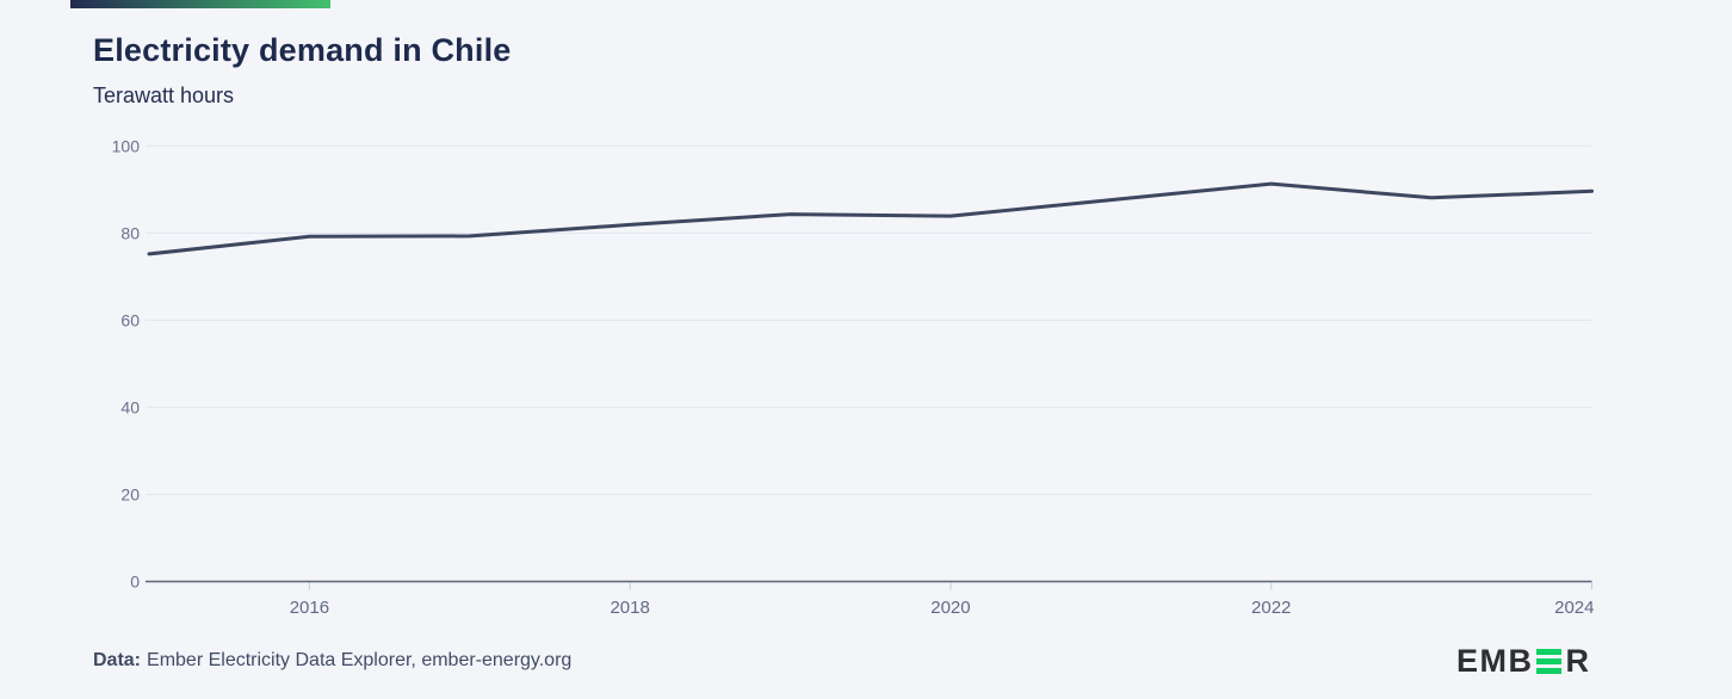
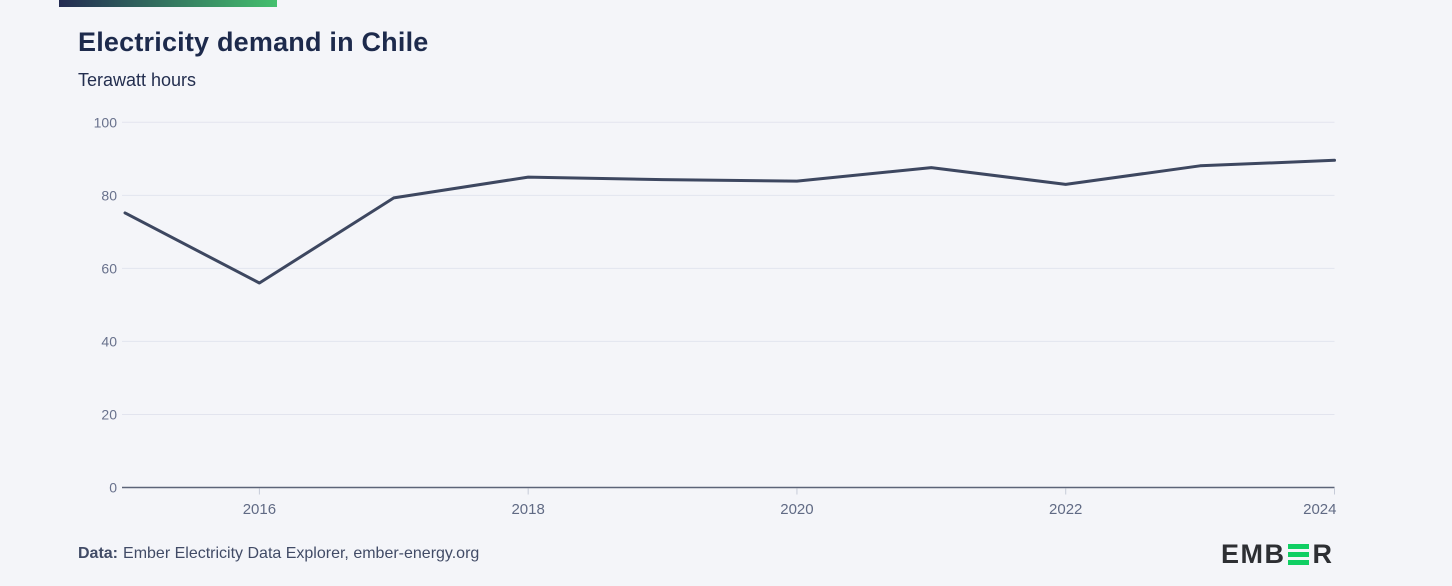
2016: 79 -> 56
2018: 82 -> 85
2022: 91 -> 83
